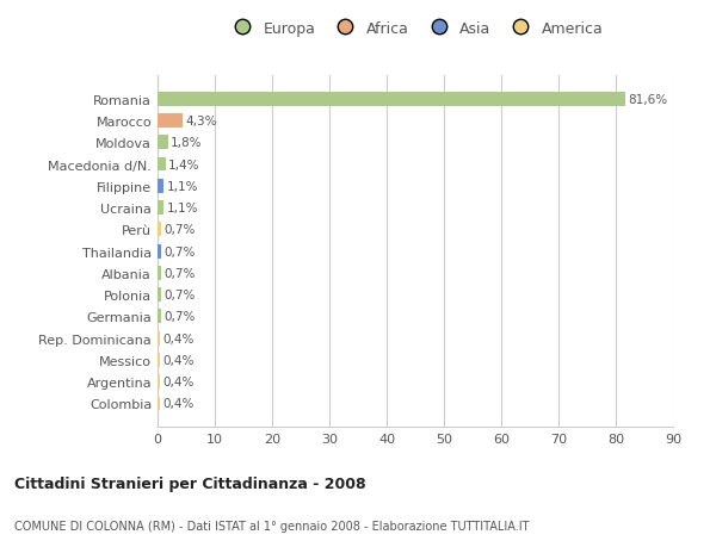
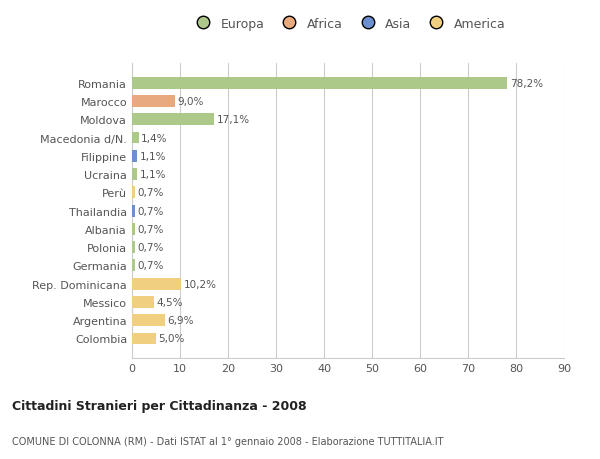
Romania: 81,6% -> 78,2%
Marocco: 4,3% -> 9,0%
Moldova: 1,8% -> 17,1%
Rep. Dominicana: 0,4% -> 10,2%
Messico: 0,4% -> 4,5%
Argentina: 0,4% -> 6,9%
Colombia: 0,4% -> 5,0%
